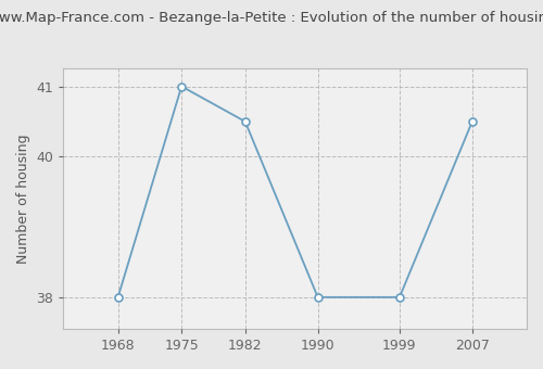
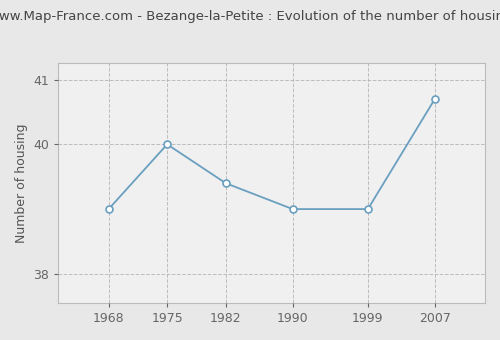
1968: 38.0 -> 39.0
1975: 41.0 -> 40.0
1982: 40.5 -> 39.4
1990: 38.0 -> 39.0
1999: 38.0 -> 39.0
2007: 40.5 -> 40.7
